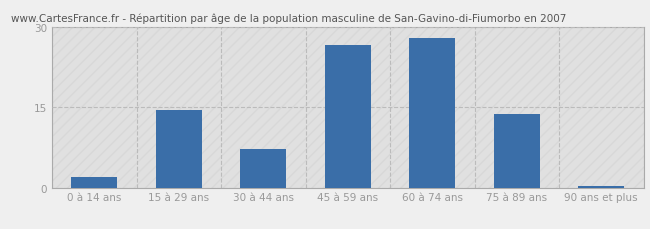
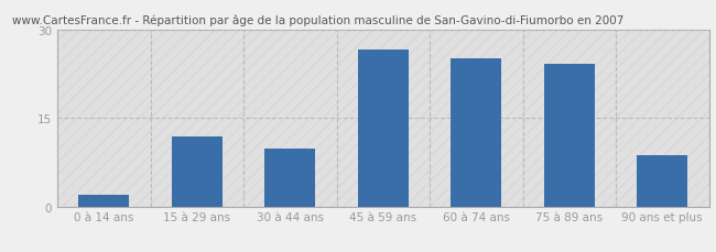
15 à 29 ans: 14.5 -> 11.8
30 à 44 ans: 7.2 -> 9.8
60 à 74 ans: 27.8 -> 25.0
75 à 89 ans: 13.8 -> 24.2
90 ans et plus: 0.3 -> 8.6
